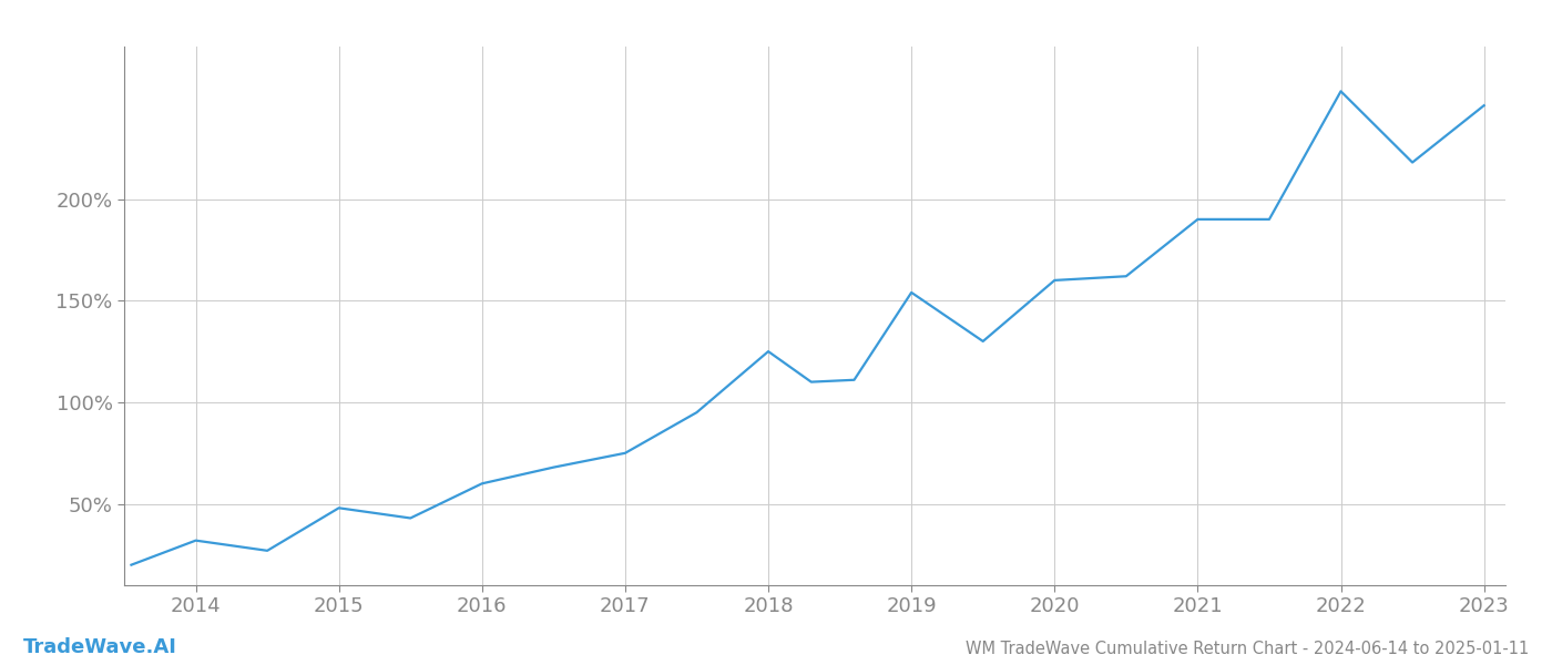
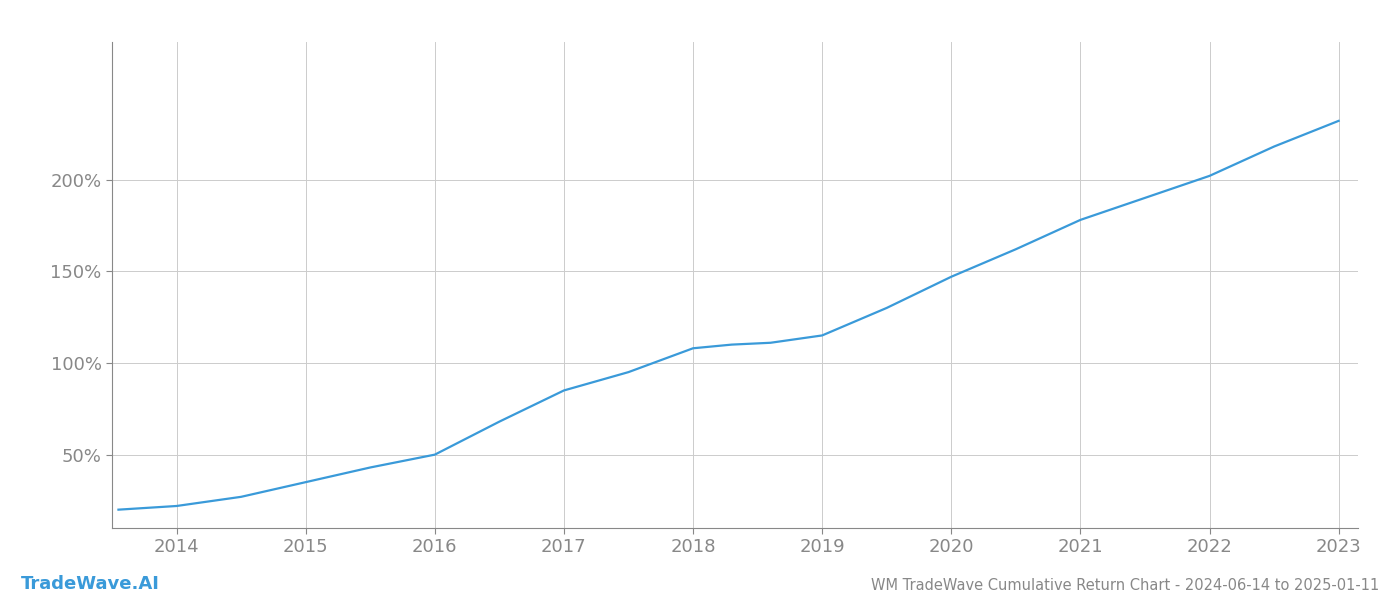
2014: 32% -> 22%
2015: 48% -> 35%
2016: 60% -> 50%
2017: 75% -> 85%
2018: 125% -> 108%
2019: 154% -> 115%
2020: 160% -> 147%
2021: 190% -> 178%
2022: 253% -> 202%
2023: 246% -> 232%
